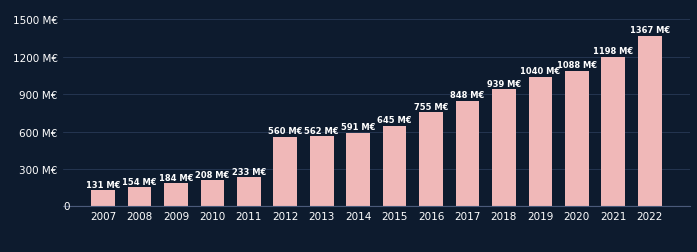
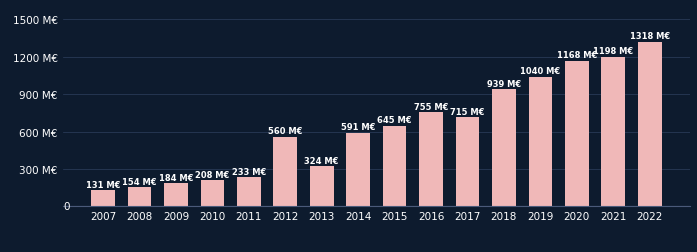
2013: 562 -> 324
2017: 848 -> 715
2020: 1088 -> 1168
2022: 1367 -> 1318
